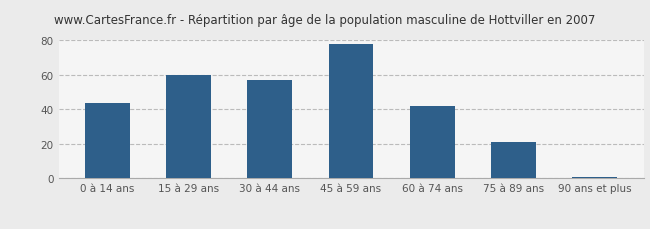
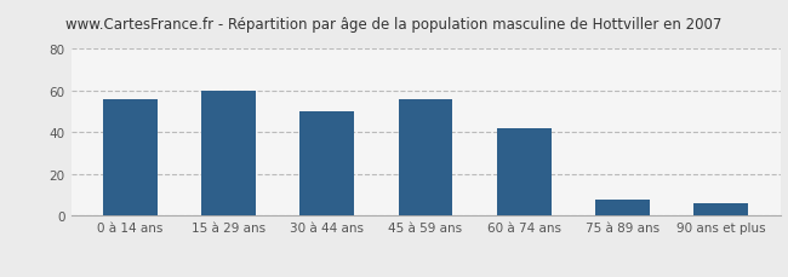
0 à 14 ans: 44 -> 56
30 à 44 ans: 57 -> 50
45 à 59 ans: 78 -> 56
75 à 89 ans: 21 -> 8
90 ans et plus: 1 -> 6
